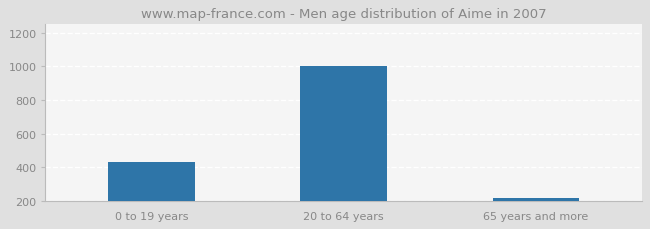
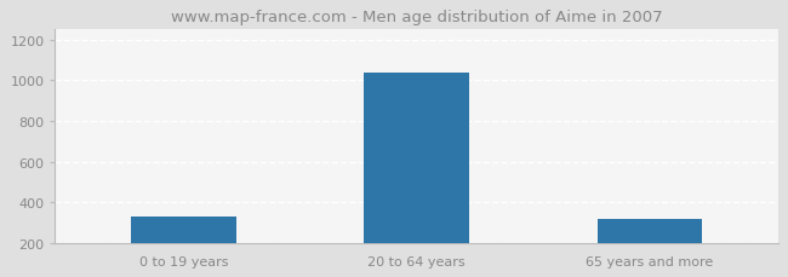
0 to 19 years: 430 -> 330
20 to 64 years: 1000 -> 1040
65 years and more: 220 -> 320
